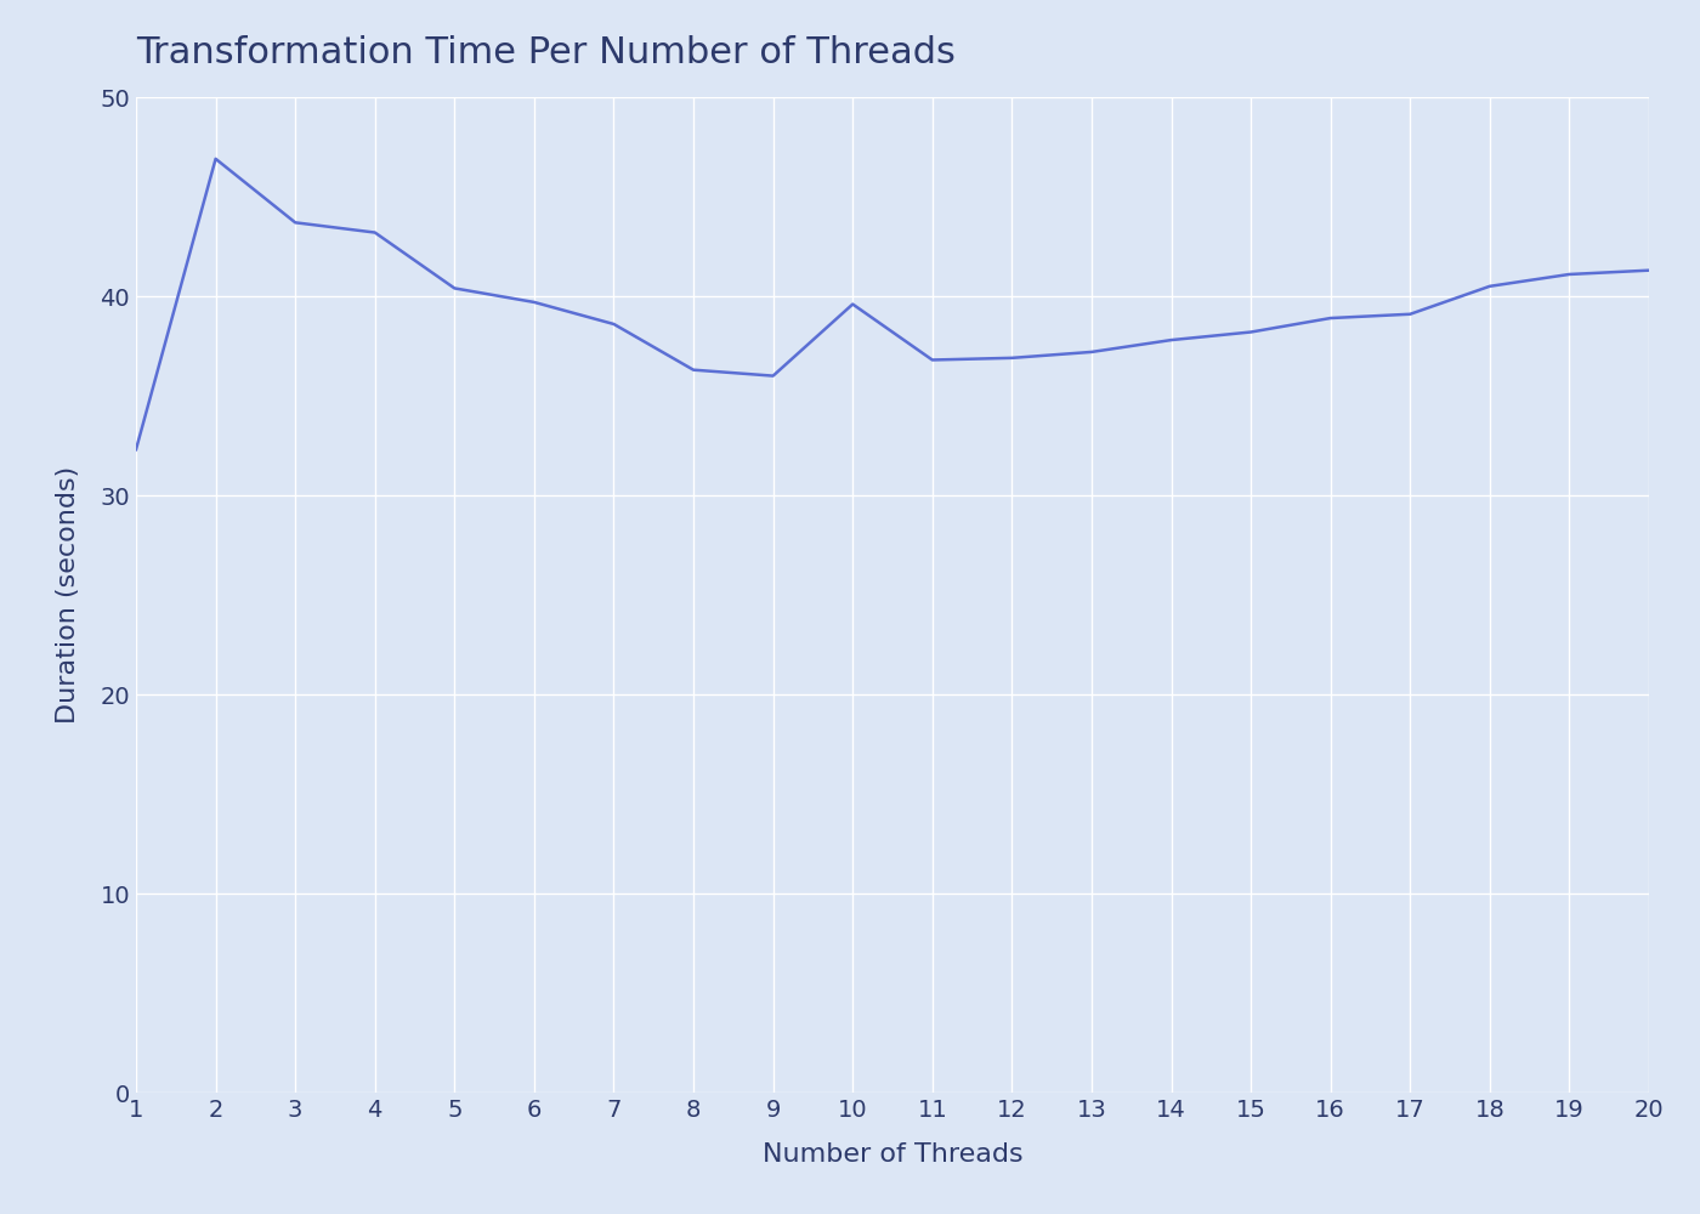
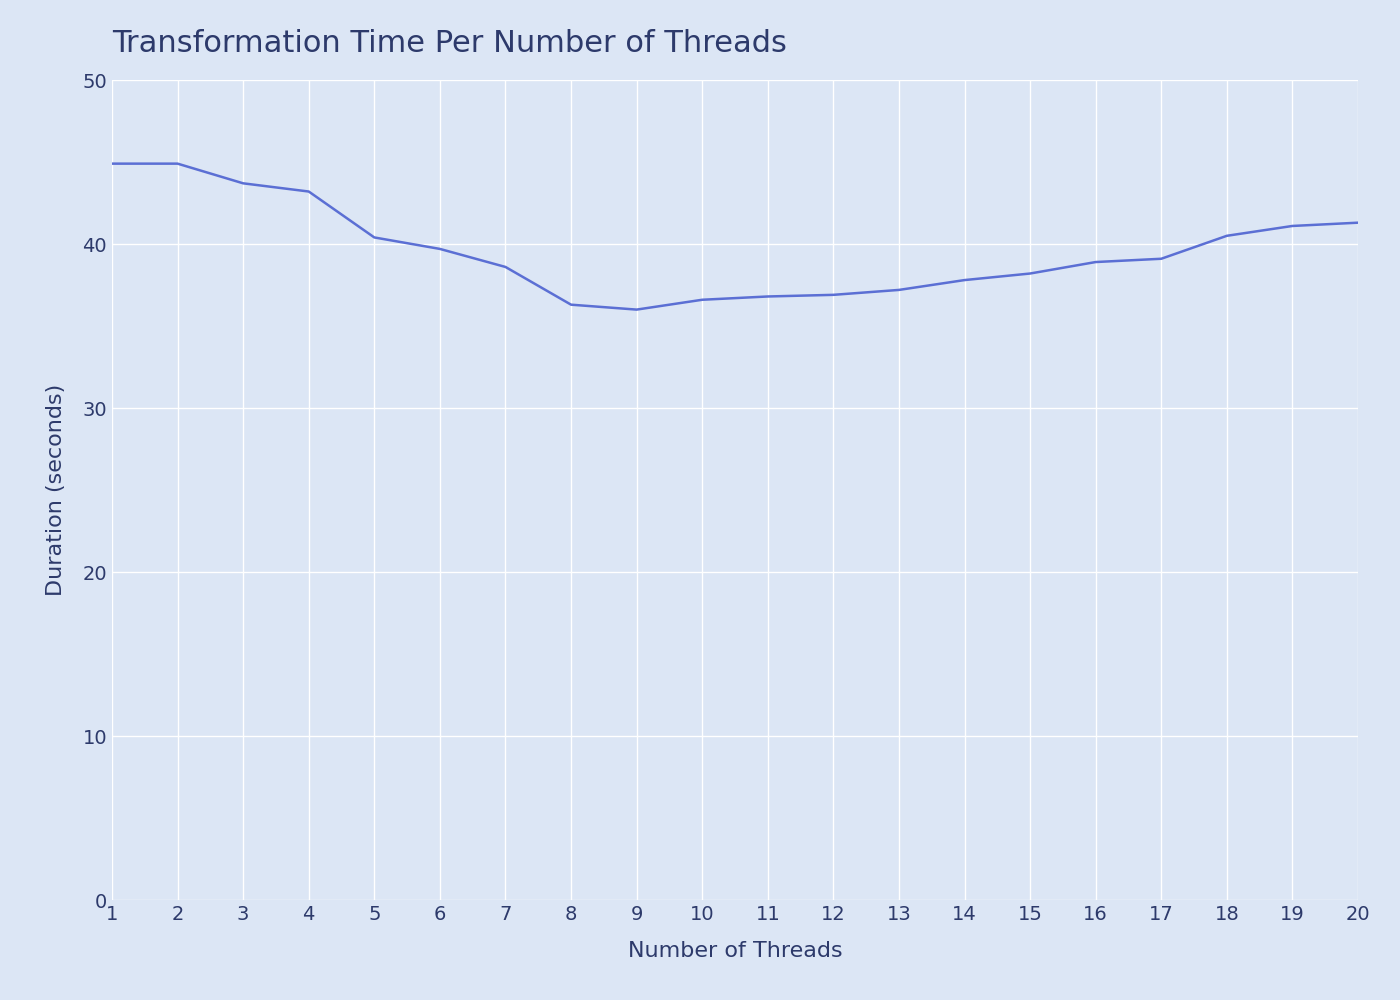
1: 32.3 -> 44.9
2: 46.9 -> 44.9
10: 39.6 -> 36.6
